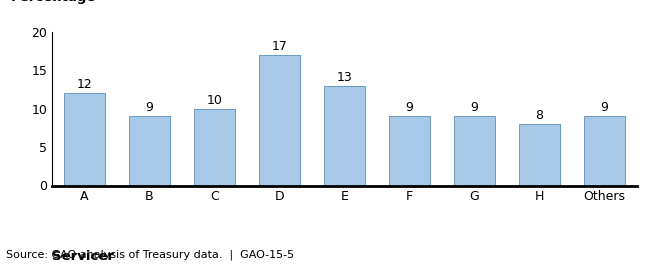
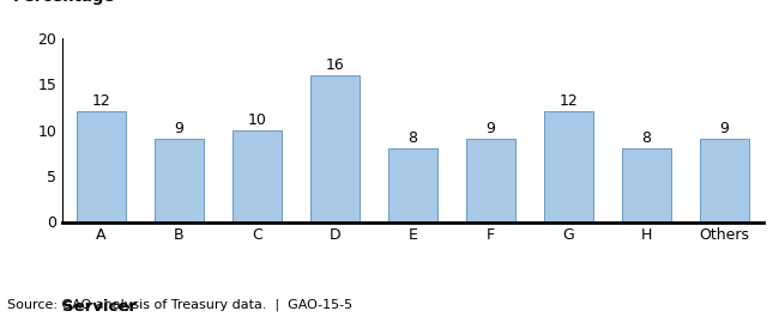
D: 17 -> 16
E: 13 -> 8
G: 9 -> 12
